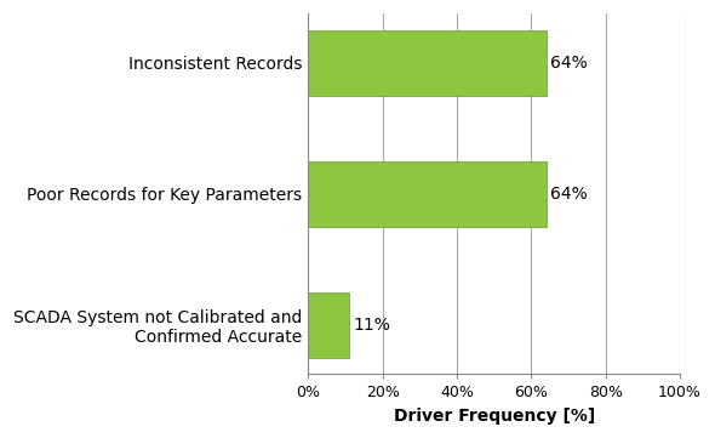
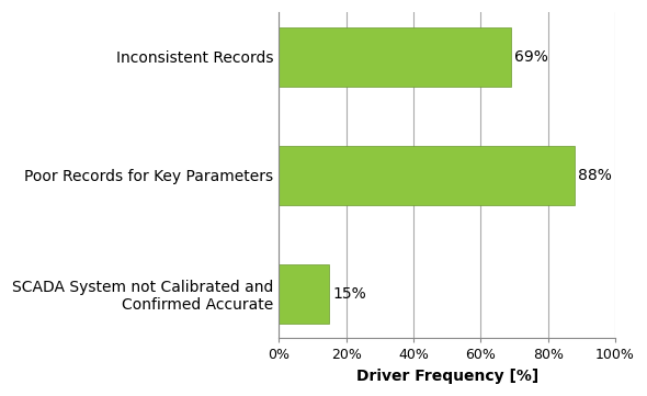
Inconsistent Records: 64% -> 69%
Poor Records for Key Parameters: 64% -> 88%
SCADA System not Calibrated and Confirmed Accurate: 11% -> 15%
